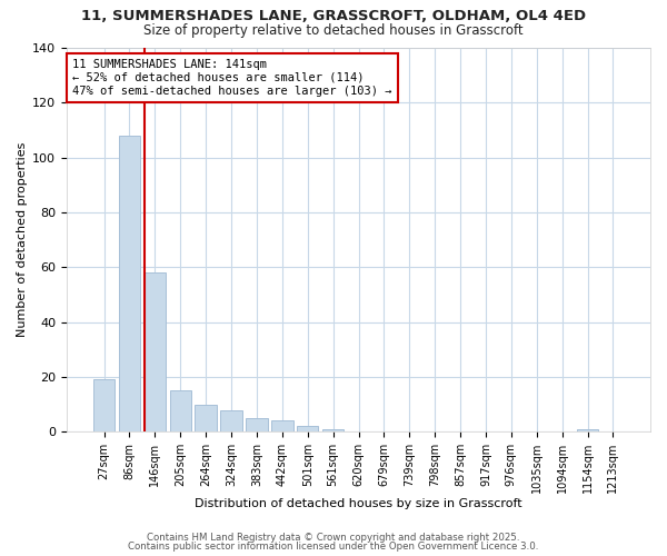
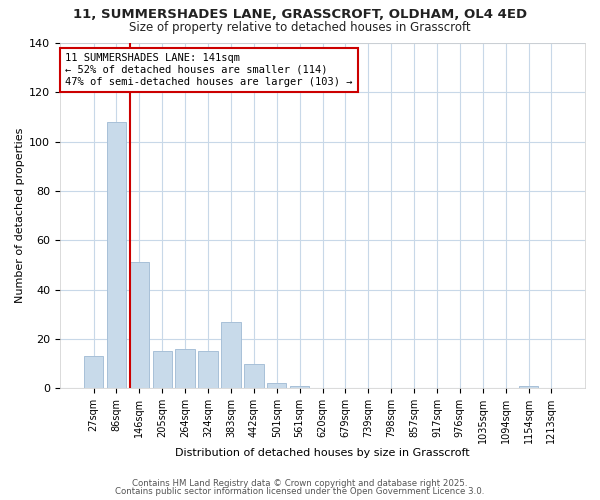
27sqm: 19 -> 13
146sqm: 58 -> 51
264sqm: 10 -> 16
324sqm: 8 -> 15
383sqm: 5 -> 27
442sqm: 4 -> 10
